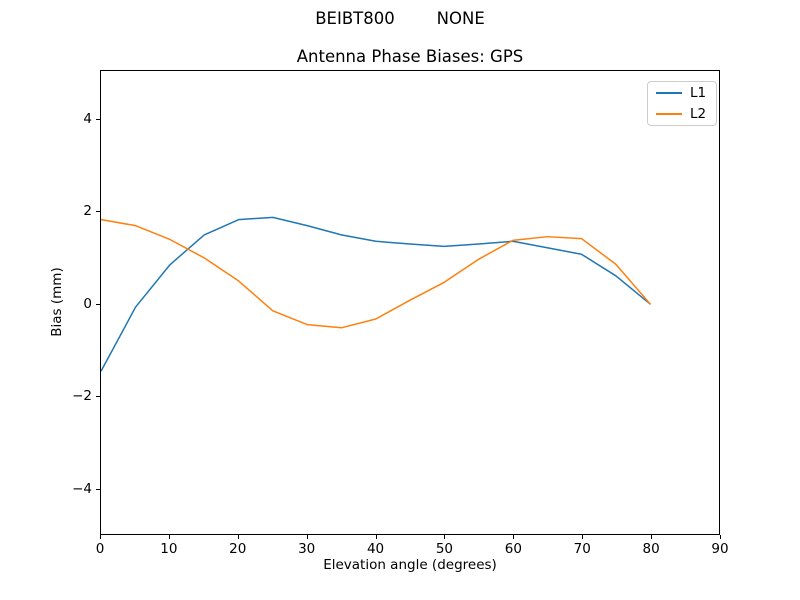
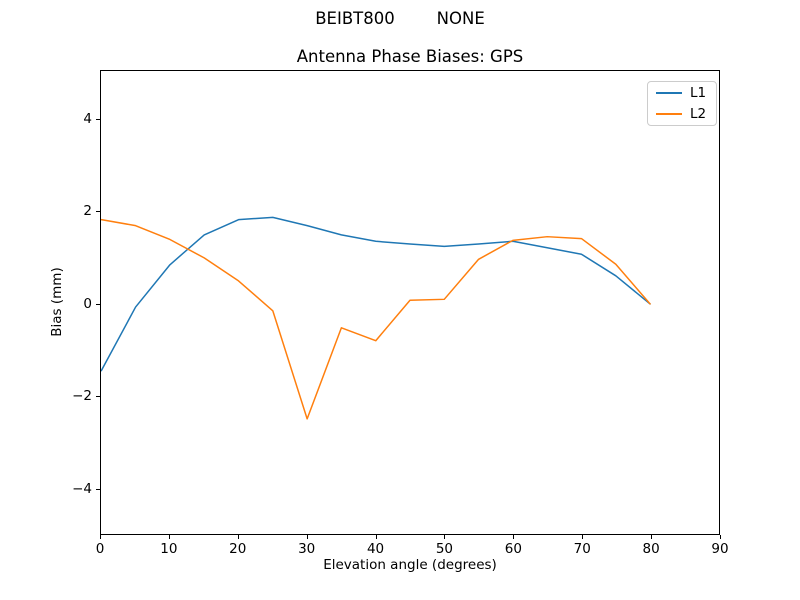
L2/30: -0.5 -> -2.5
L2/40: -0.3 -> -0.8
L2/50: 0.5 -> 0.1
